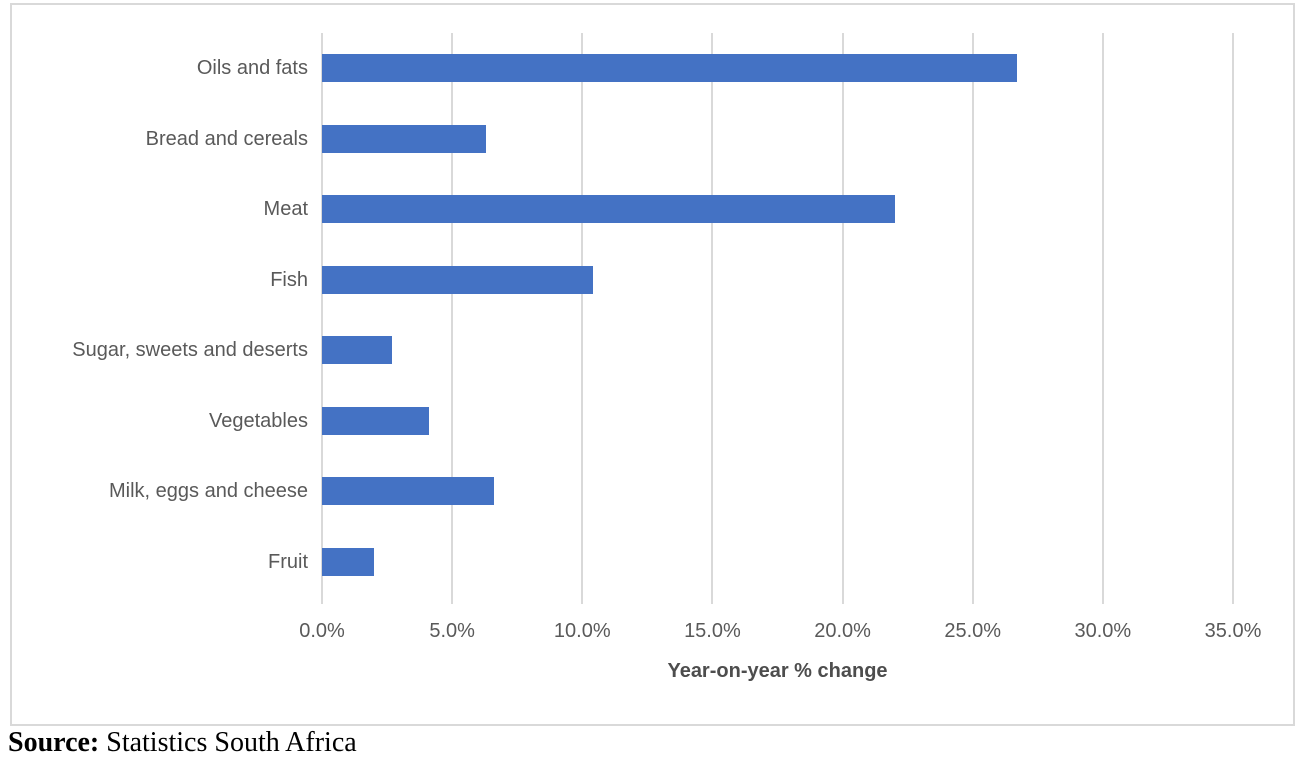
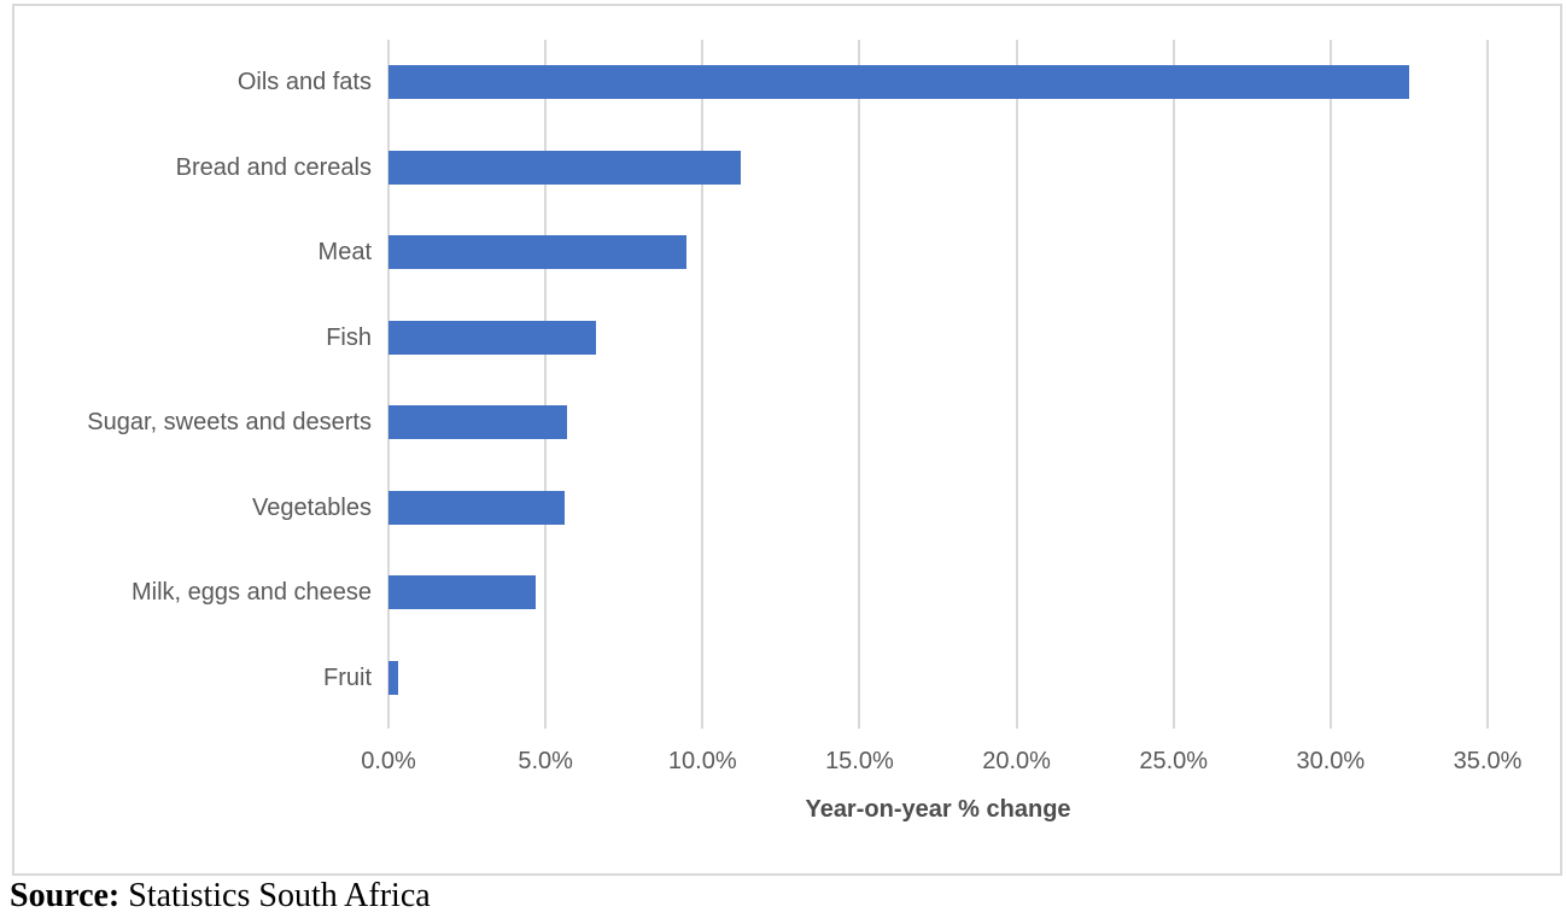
Oils and fats: 26.7% -> 32.5%
Bread and cereals: 6.3% -> 11.2%
Meat: 22.0% -> 9.5%
Fish: 10.4% -> 6.6%
Sugar, sweets and deserts: 2.7% -> 5.7%
Vegetables: 4.1% -> 5.6%
Milk, eggs and cheese: 6.6% -> 4.7%
Fruit: 2.0% -> 0.3%
